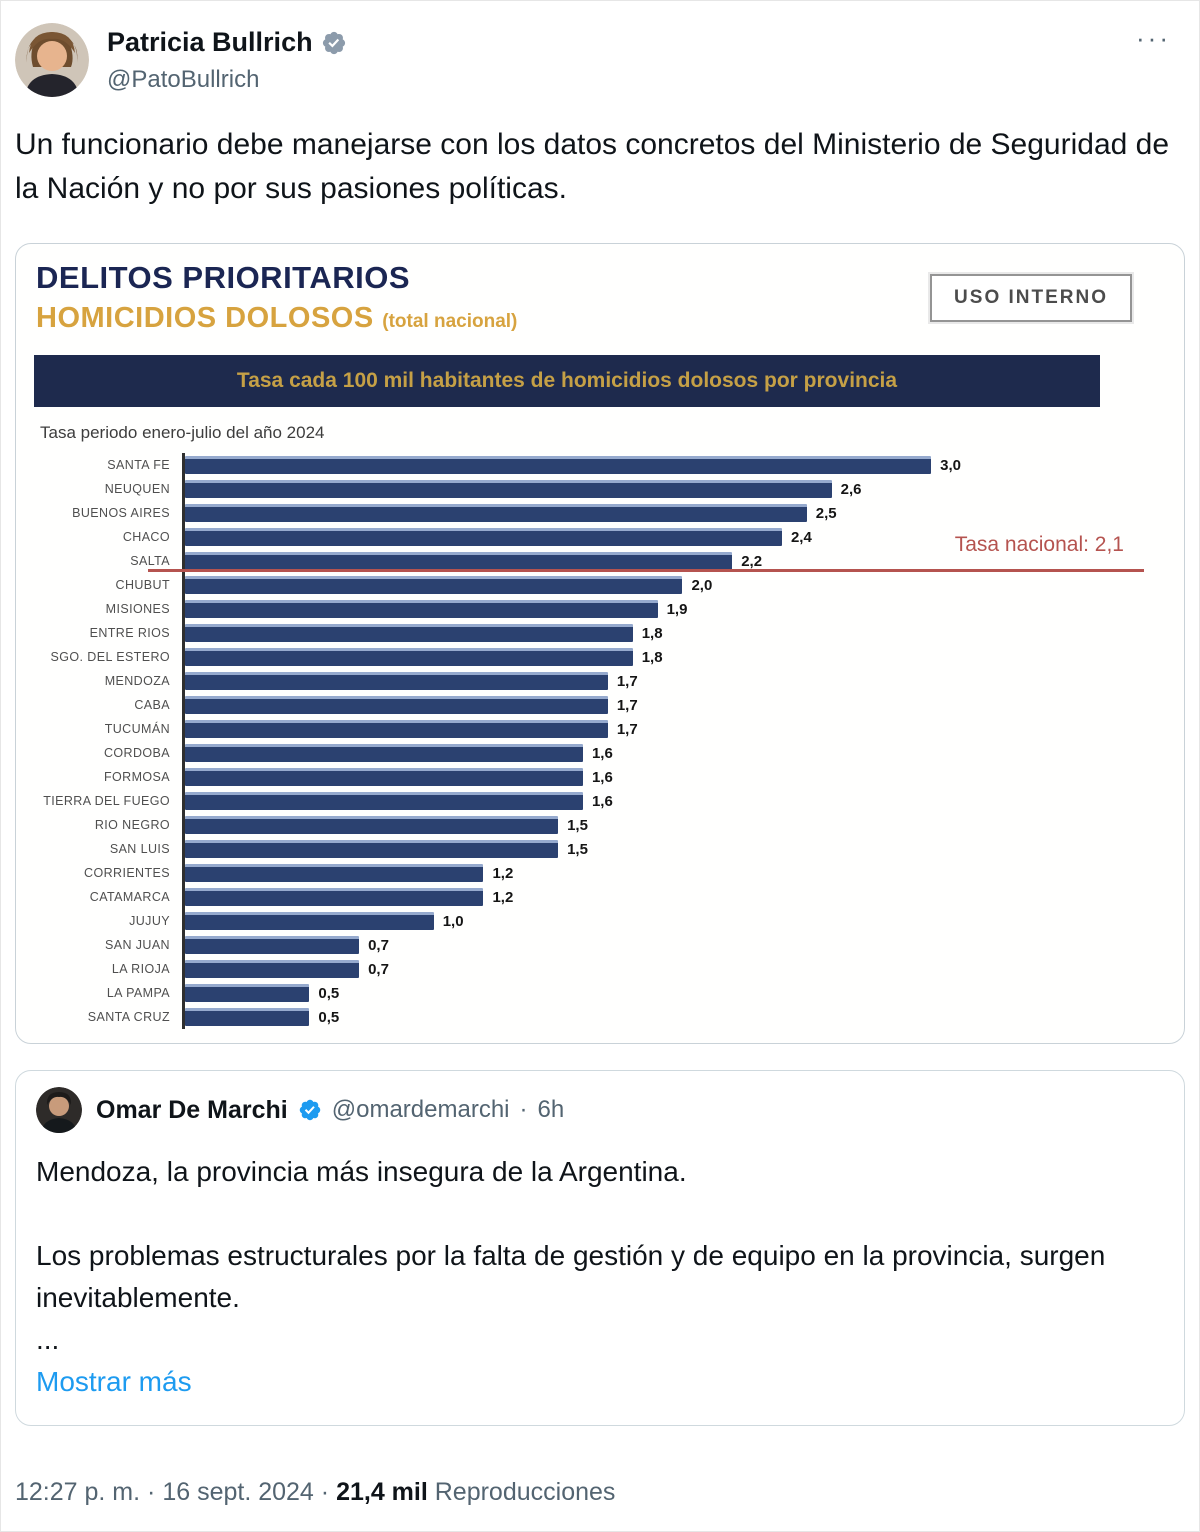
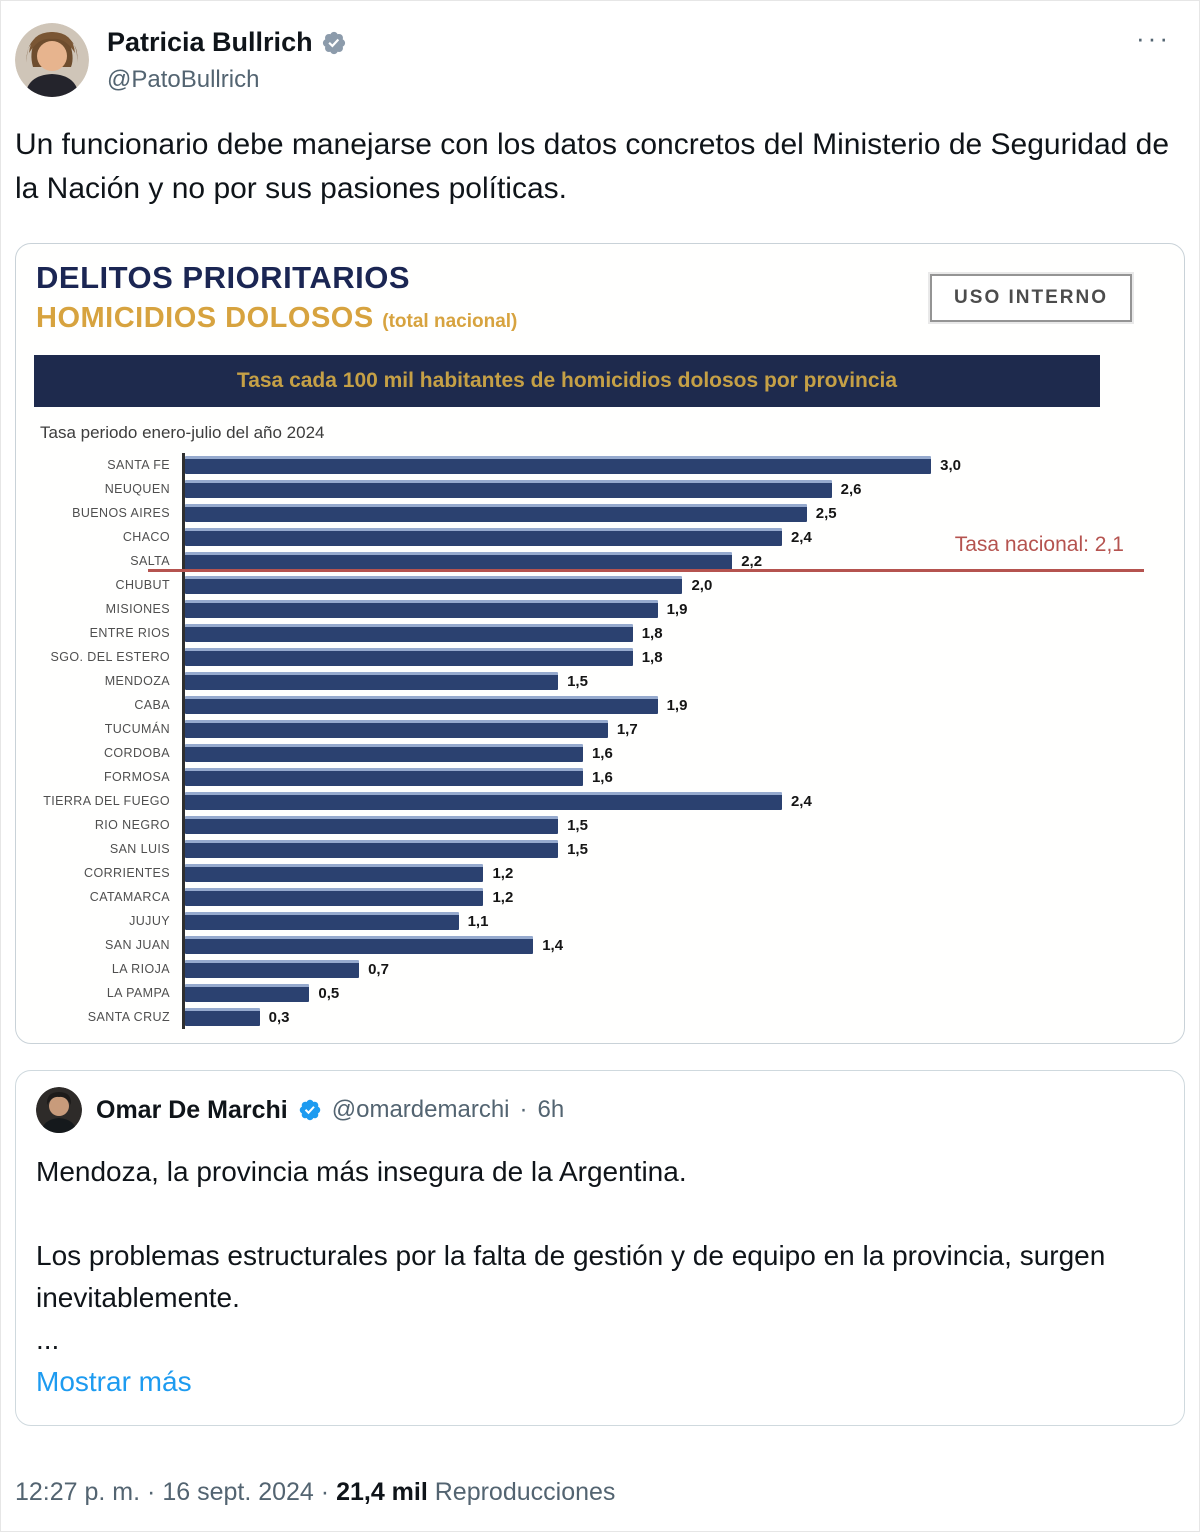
MENDOZA: 1,7 -> 1,5
CABA: 1,7 -> 1,9
TIERRA DEL FUEGO: 1,6 -> 2,4
JUJUY: 1,0 -> 1,1
SAN JUAN: 0,7 -> 1,4
SANTA CRUZ: 0,5 -> 0,3
